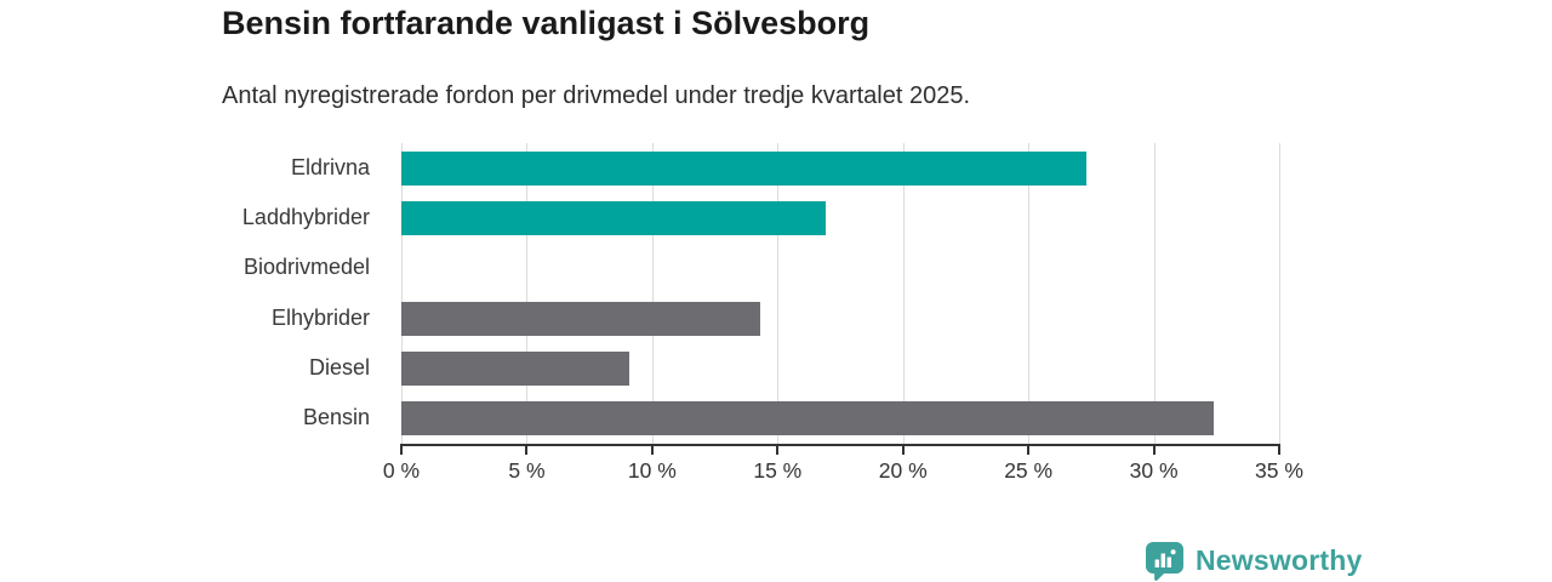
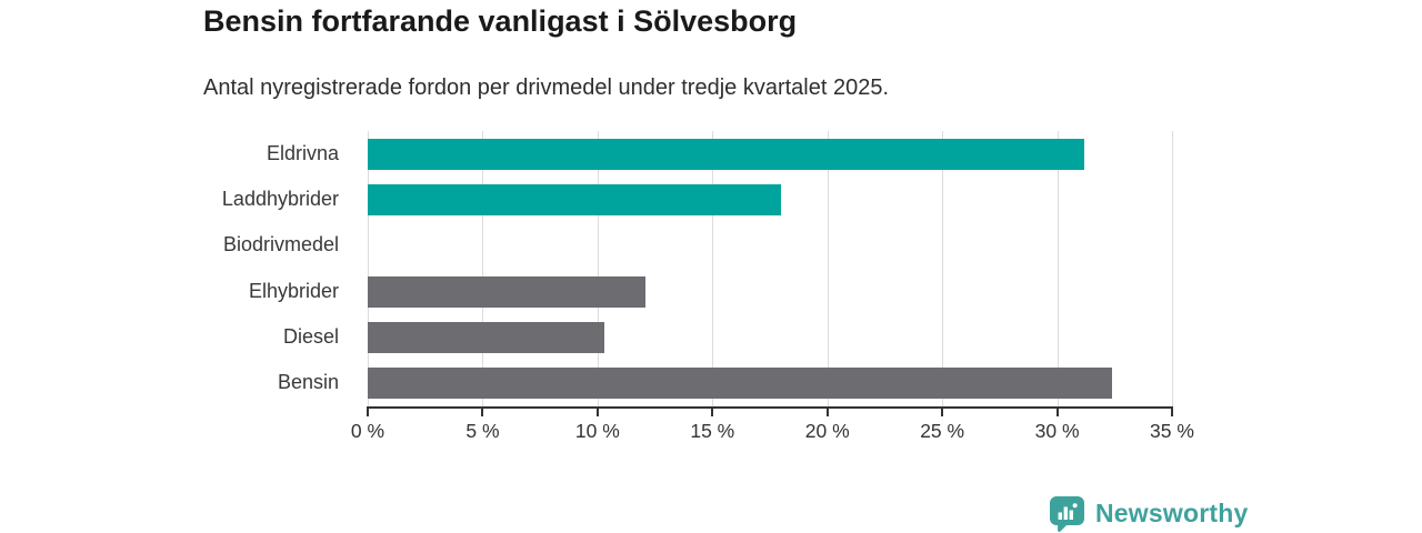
Eldrivna: 27.3% -> 31.2%
Laddhybrider: 16.9% -> 18.0%
Elhybrider: 14.3% -> 12.1%
Diesel: 9.1% -> 10.3%
